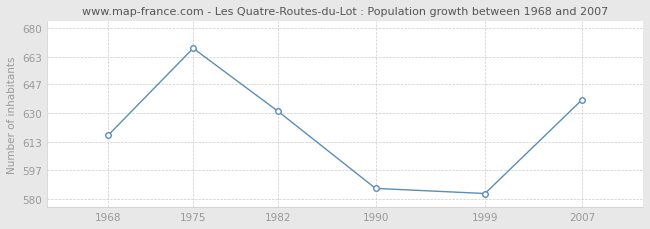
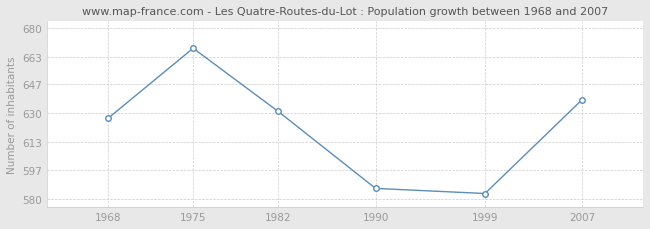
1968: 617 -> 627
